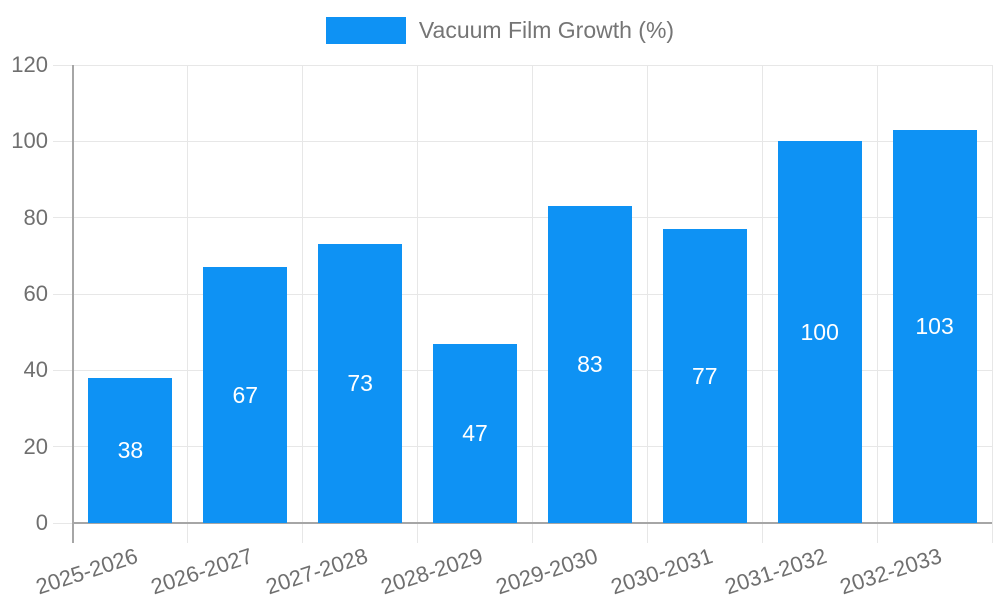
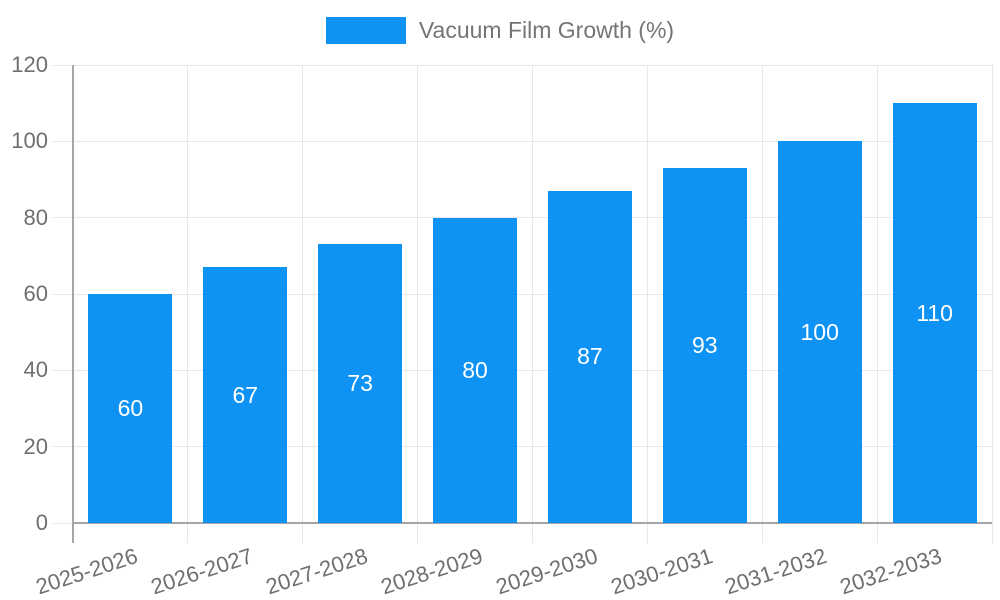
2025-2026: 38 -> 60
2028-2029: 47 -> 80
2029-2030: 83 -> 87
2030-2031: 77 -> 93
2032-2033: 103 -> 110
